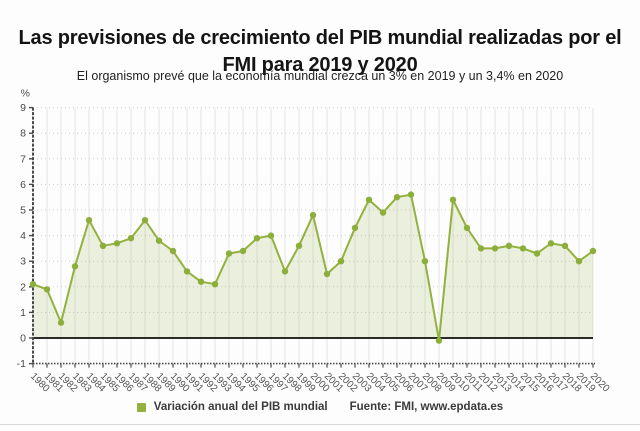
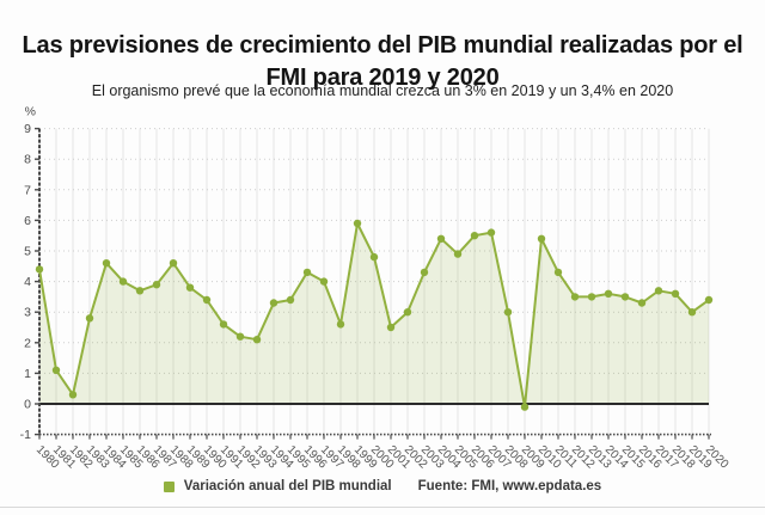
1980: 2.1 -> 4.4
1981: 1.9 -> 1.1
1982: 0.6 -> 0.3
1985: 3.6 -> 4.0
1996: 3.9 -> 4.3
1999: 3.6 -> 5.9
